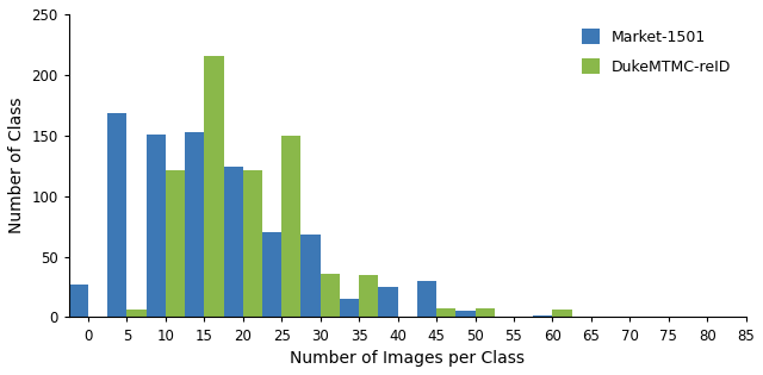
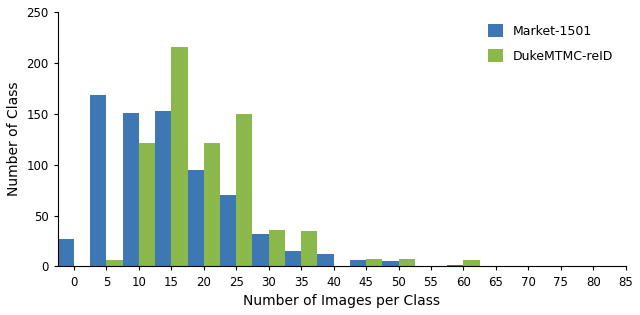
Market-1501/20: 124 -> 95
Market-1501/30: 68 -> 32
Market-1501/40: 25 -> 12
Market-1501/45: 30 -> 6
